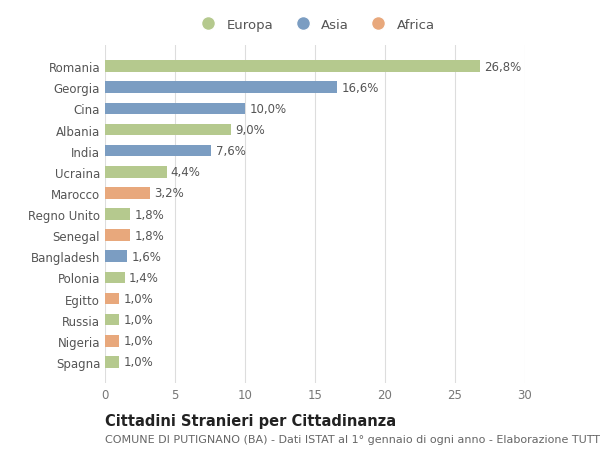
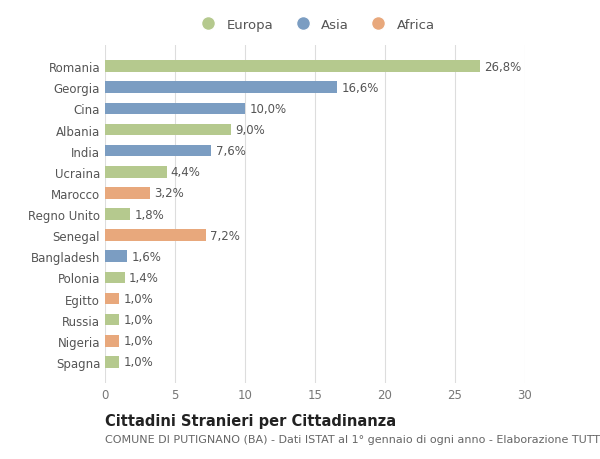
Senegal: 1,8% -> 7,2%
